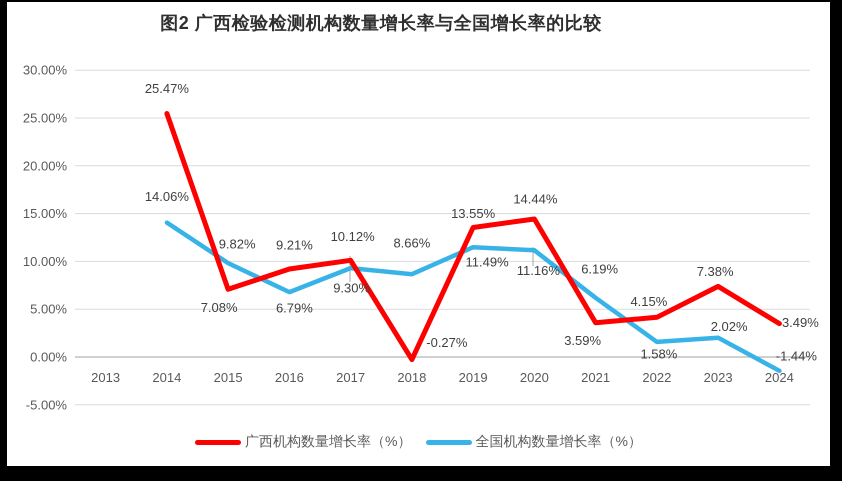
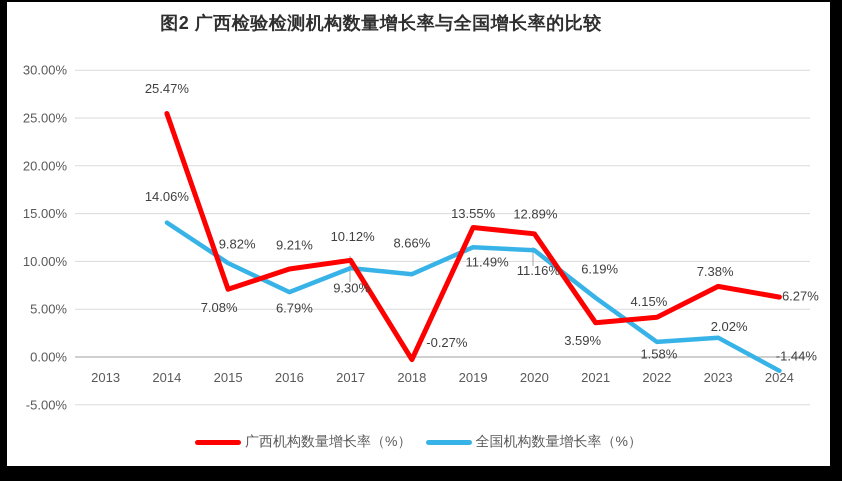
广西机构数量增长率（%）/2020: 14.44% -> 12.89%
广西机构数量增长率（%）/2024: 3.49% -> 6.27%
